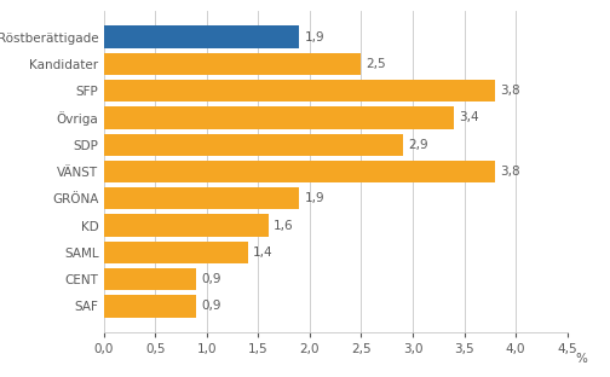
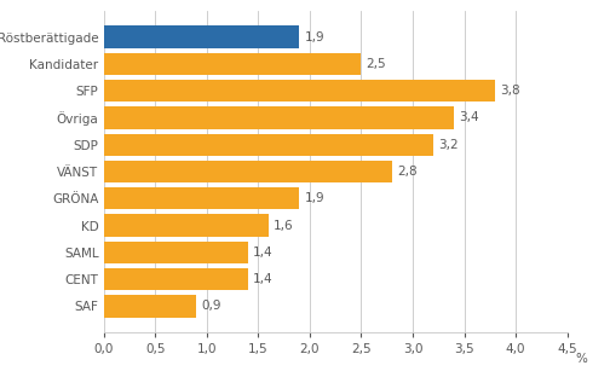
SDP: 2,9 -> 3,2
VÄNST: 3,8 -> 2,8
CENT: 0,9 -> 1,4
